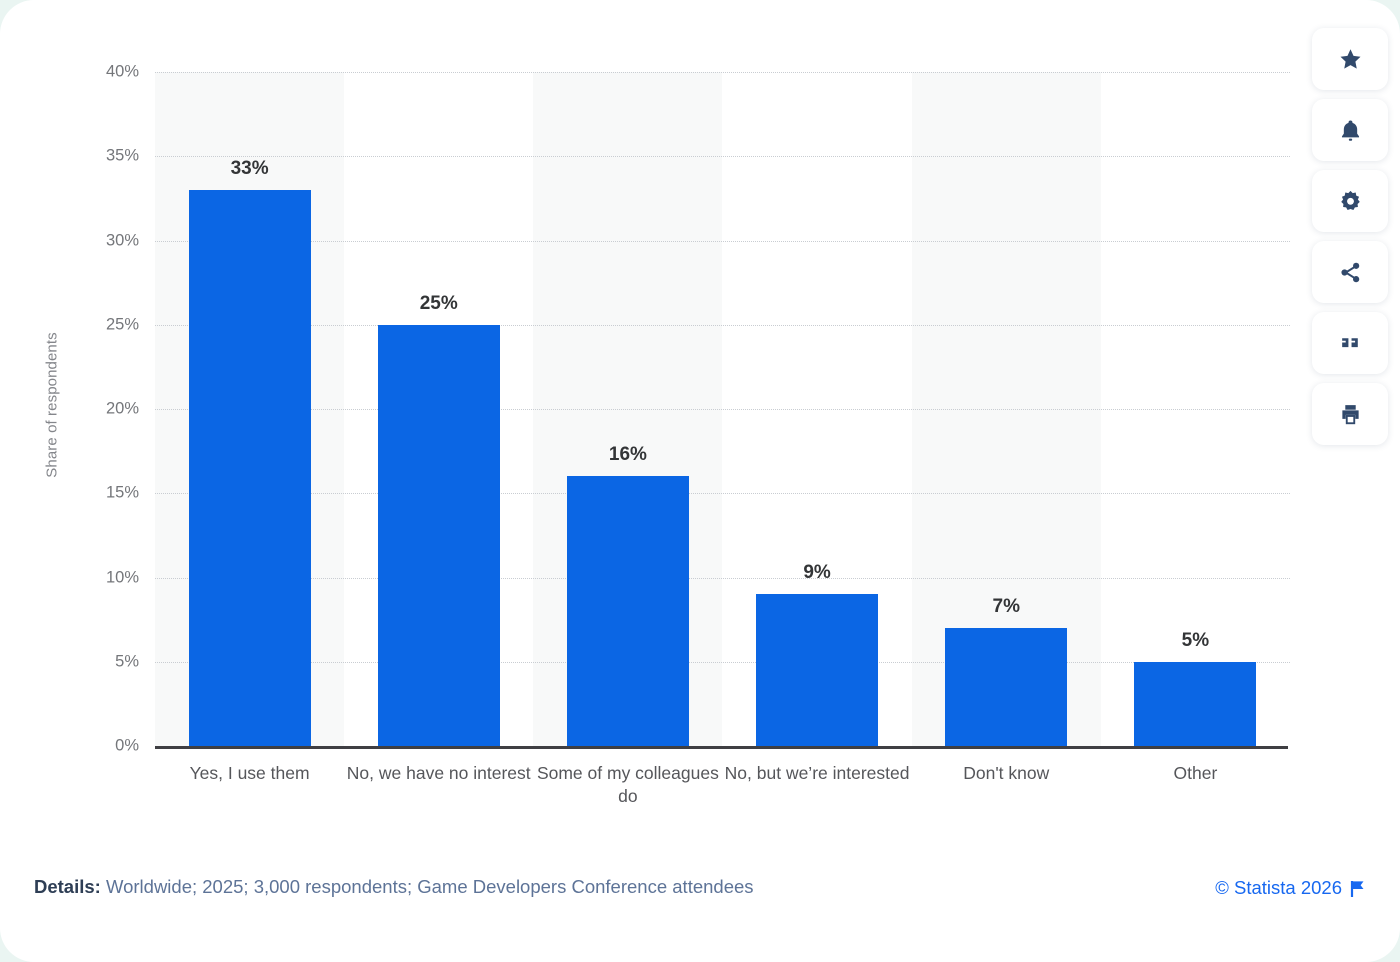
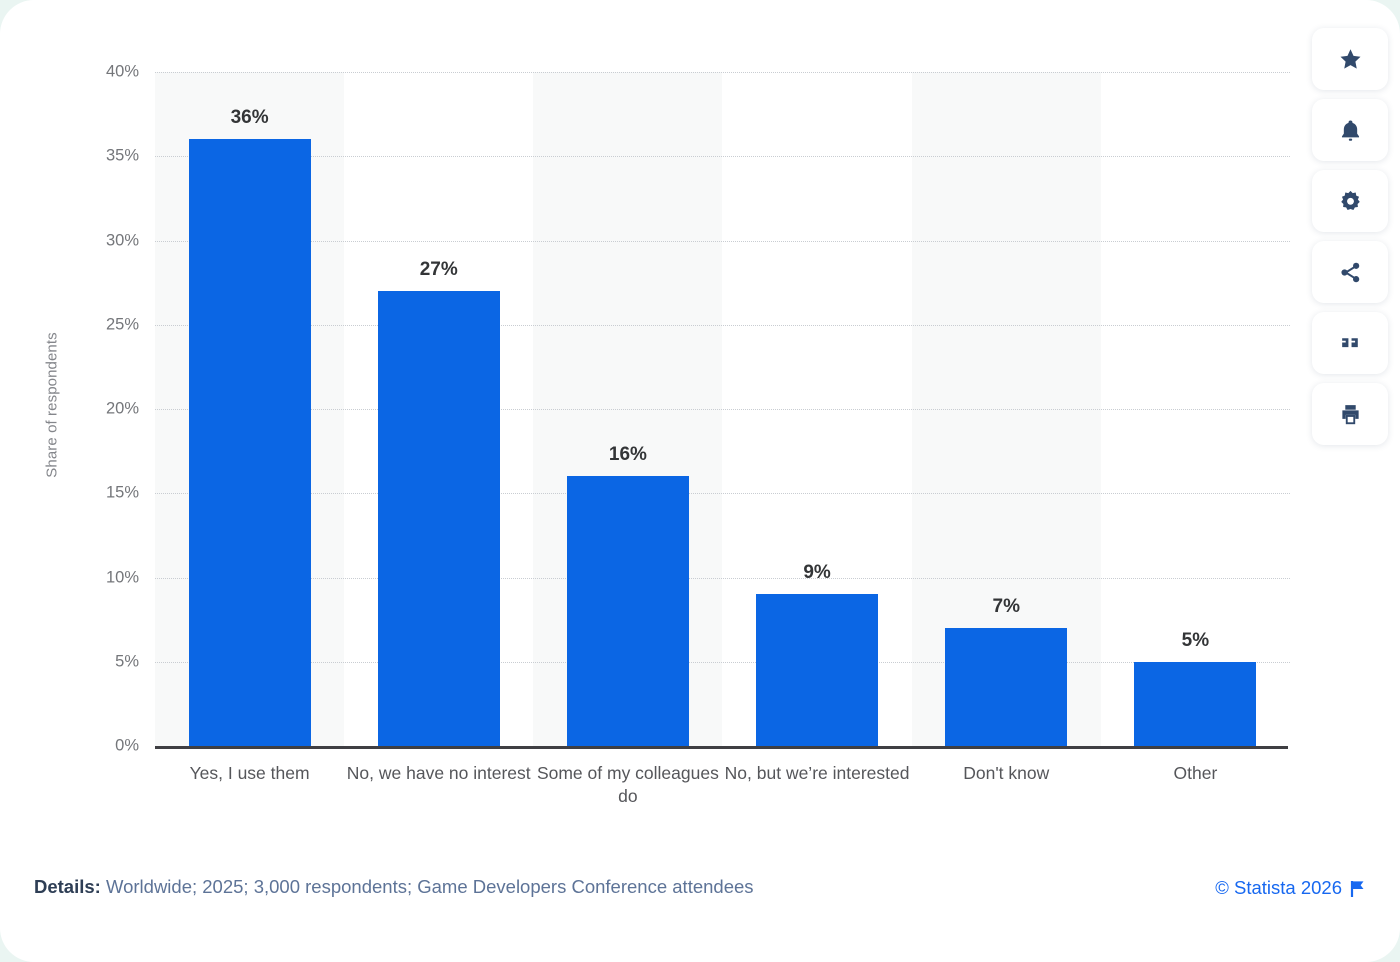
Yes, I use them: 33% -> 36%
No, we have no interest: 25% -> 27%
